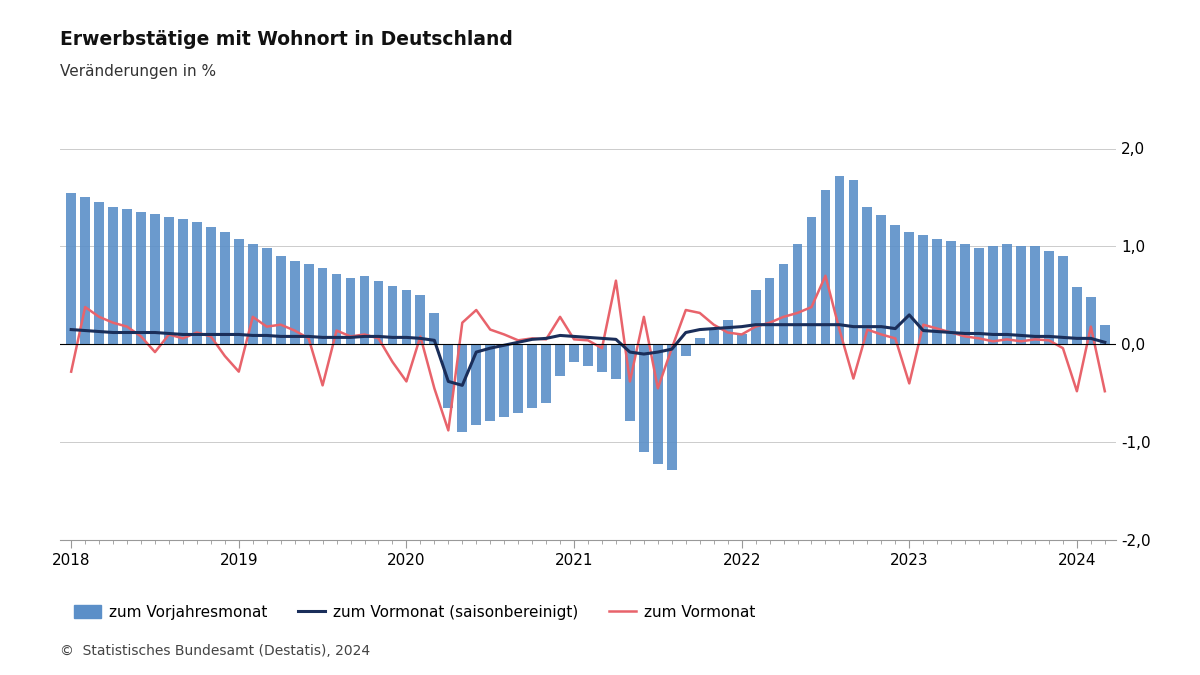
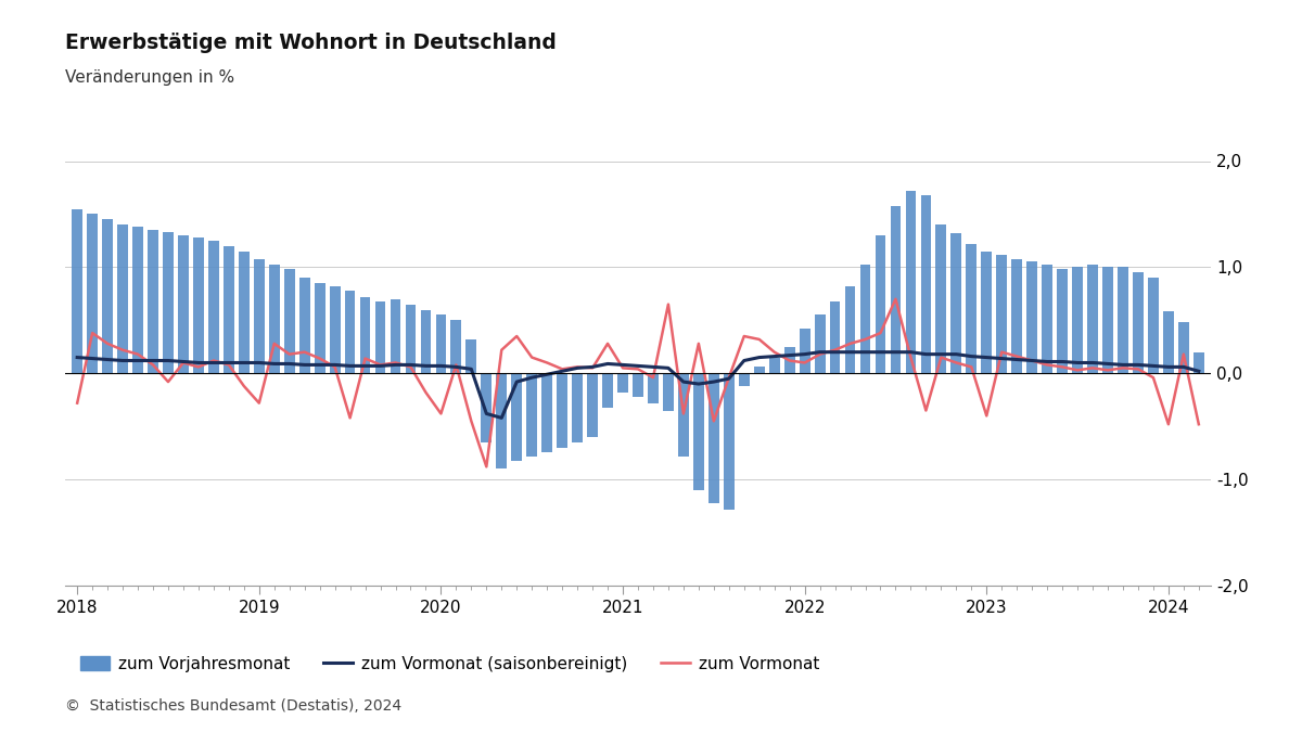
zum Vorjahresmonat/2022: 0,10 -> 0,42
zum Vormonat (saisonbereinigt)/2023: 0,30 -> 0,15
